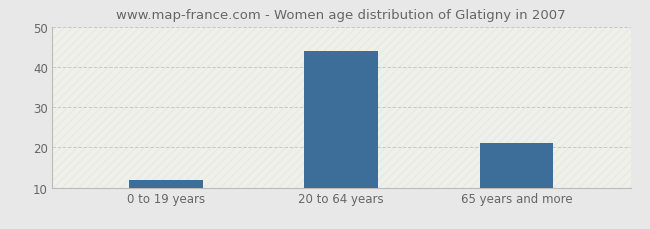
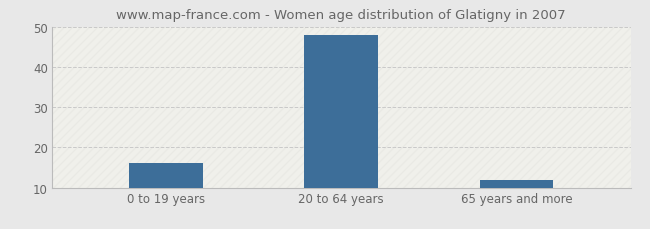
0 to 19 years: 12 -> 16
20 to 64 years: 44 -> 48
65 years and more: 21 -> 12
